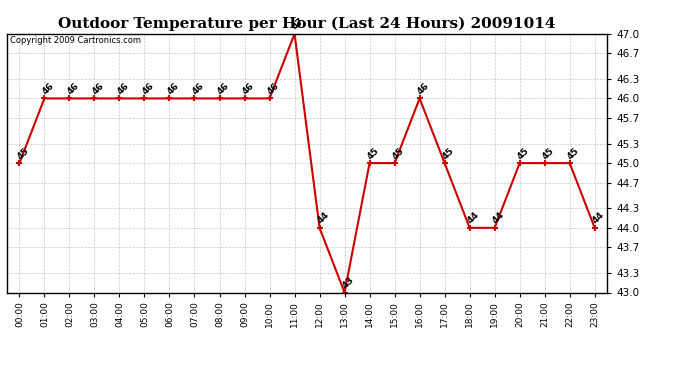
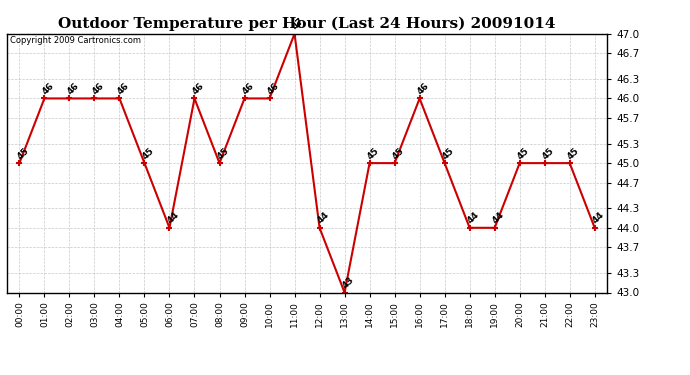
05:00: 46 -> 45
06:00: 46 -> 44
08:00: 46 -> 45
